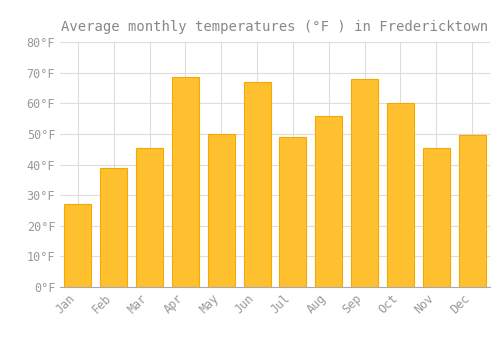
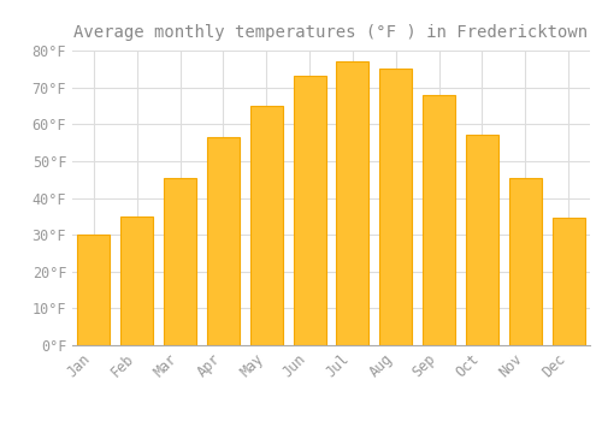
Jan: 27.0°F -> 30.0°F
Feb: 39.0°F -> 35.0°F
Apr: 68.5°F -> 56.5°F
May: 50.0°F -> 65.0°F
Jun: 67.0°F -> 73.0°F
Jul: 49.0°F -> 77.0°F
Aug: 56.0°F -> 75.0°F
Oct: 60.0°F -> 57.0°F
Dec: 49.5°F -> 34.5°F
